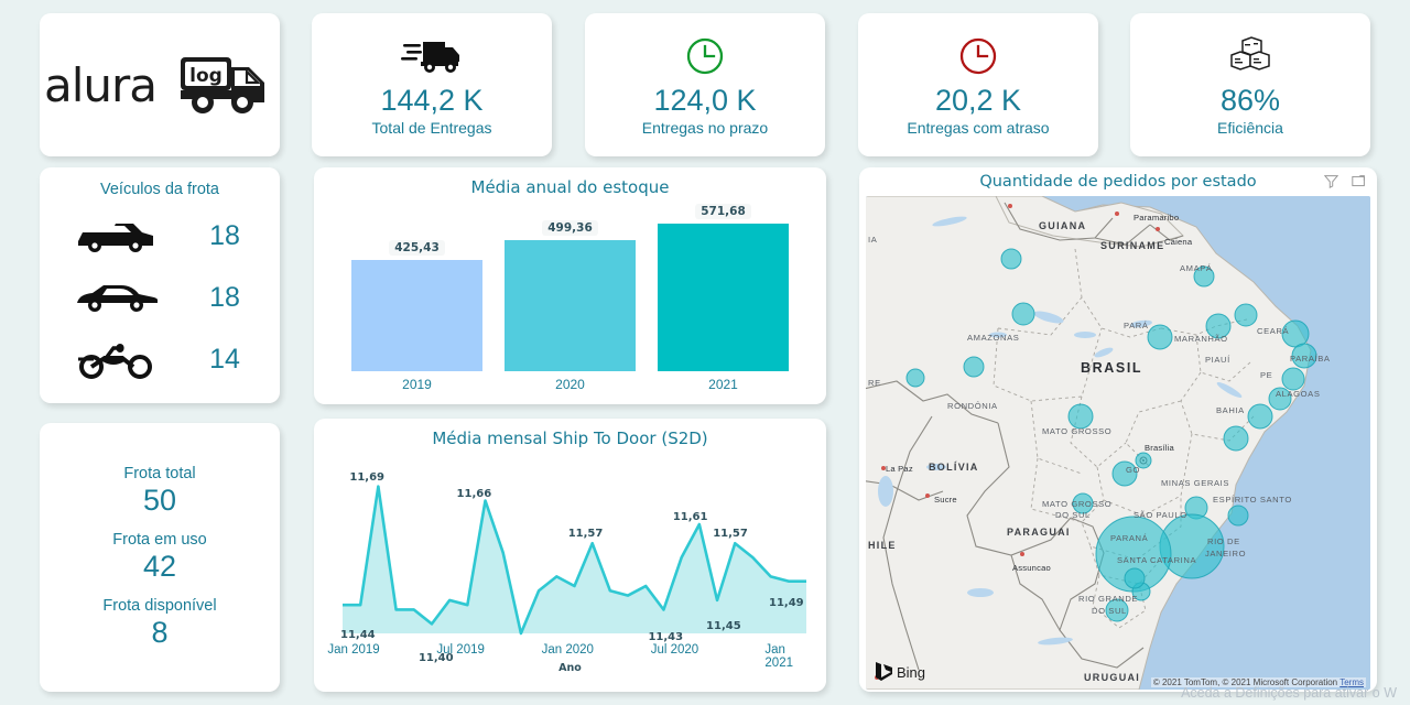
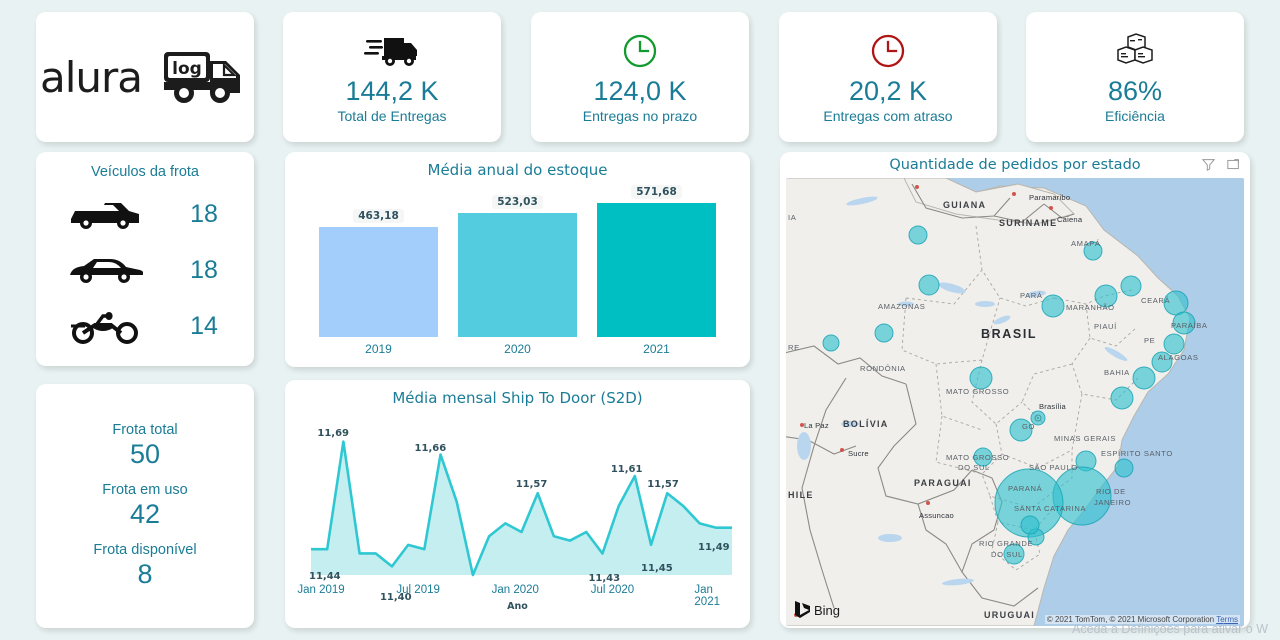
Média anual do estoque/2019: 425,43 -> 463,18
Média anual do estoque/2020: 499,36 -> 523,03
